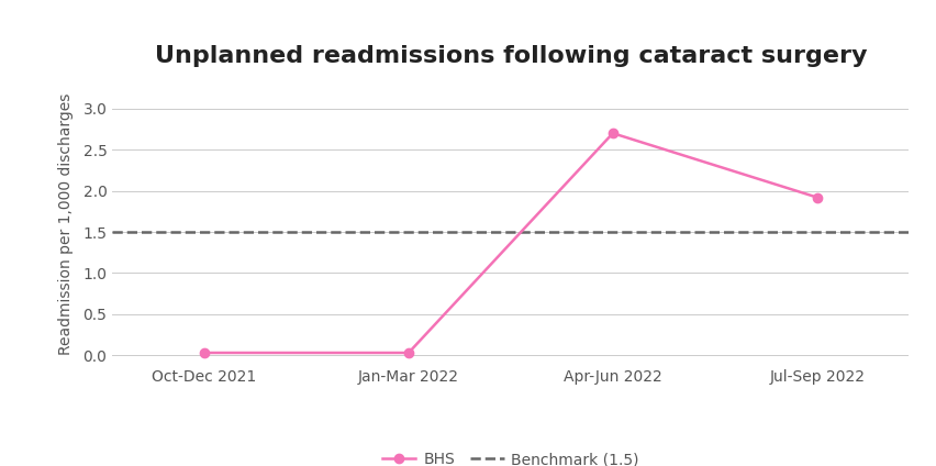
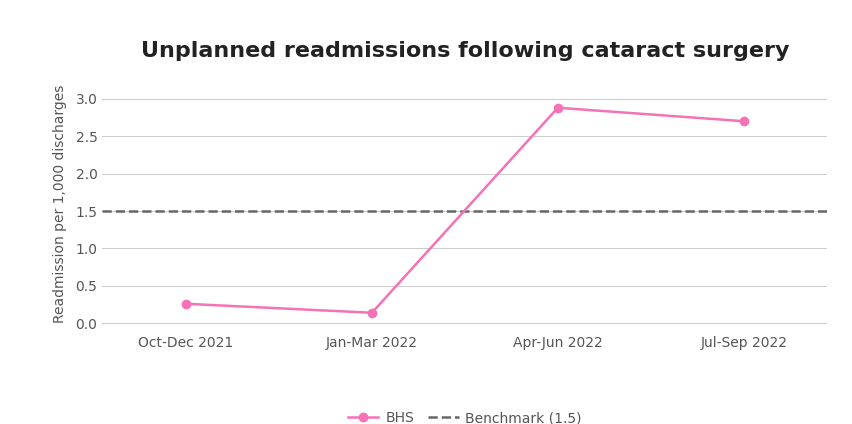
Oct-Dec 2021: 0.03 -> 0.26
Jan-Mar 2022: 0.03 -> 0.14
Apr-Jun 2022: 2.70 -> 2.88
Jul-Sep 2022: 1.92 -> 2.70
